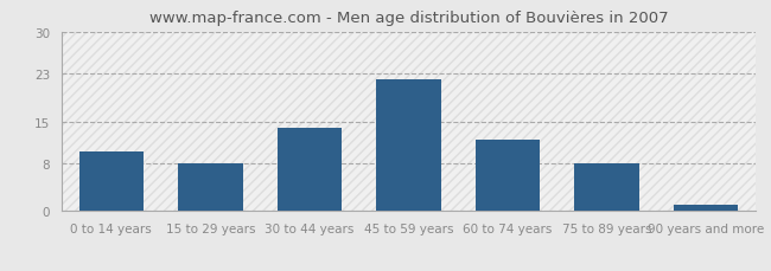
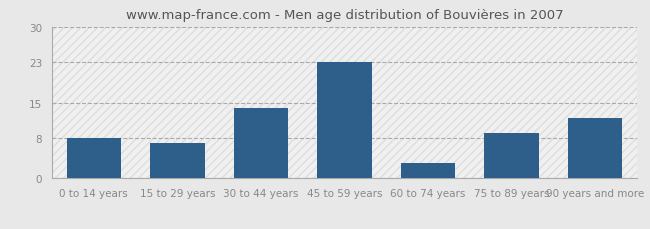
0 to 14 years: 10 -> 8
15 to 29 years: 8 -> 7
45 to 59 years: 22 -> 23
60 to 74 years: 12 -> 3
75 to 89 years: 8 -> 9
90 years and more: 1 -> 12
